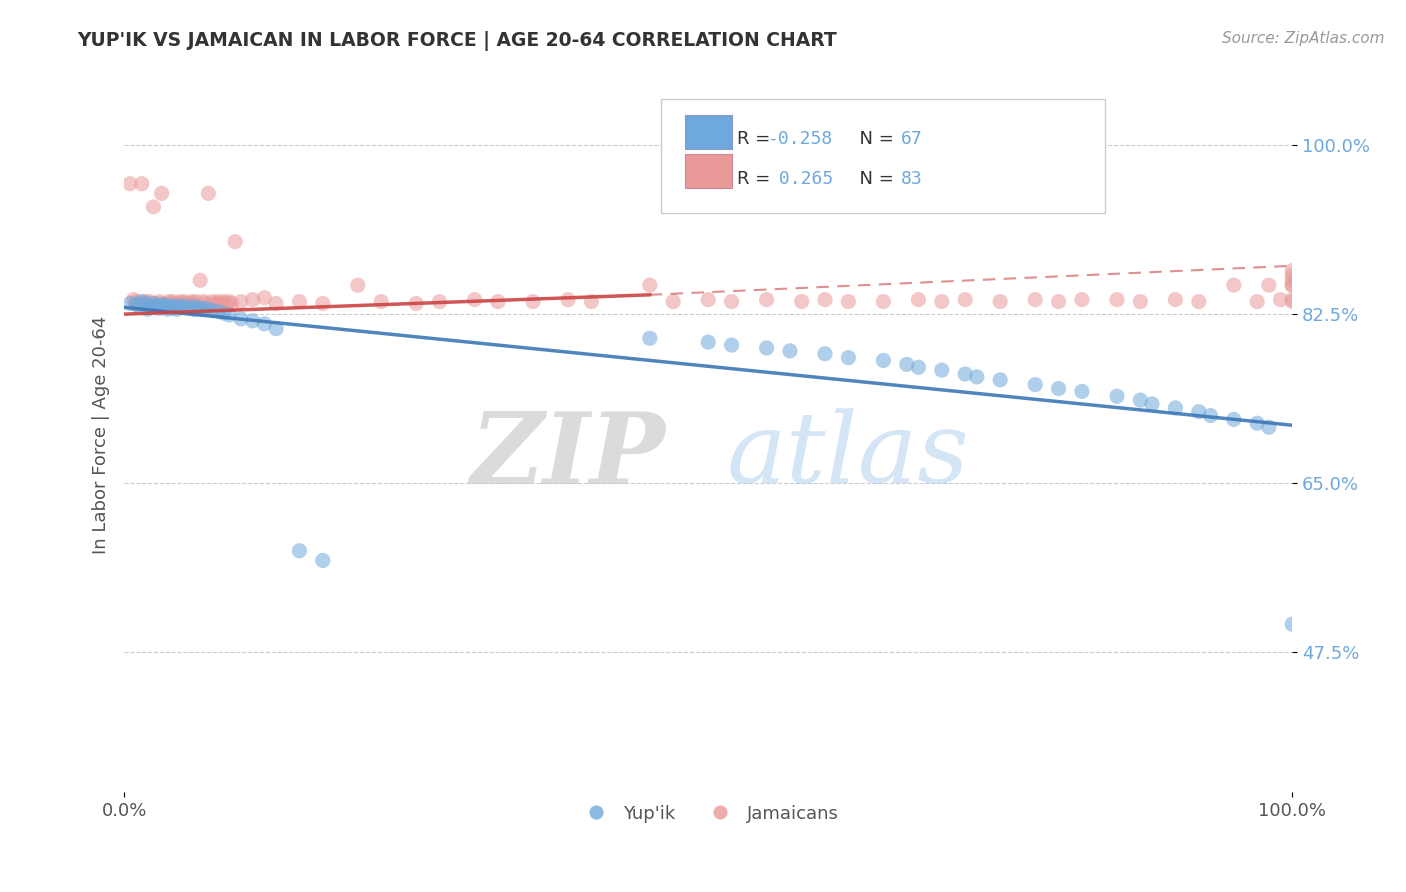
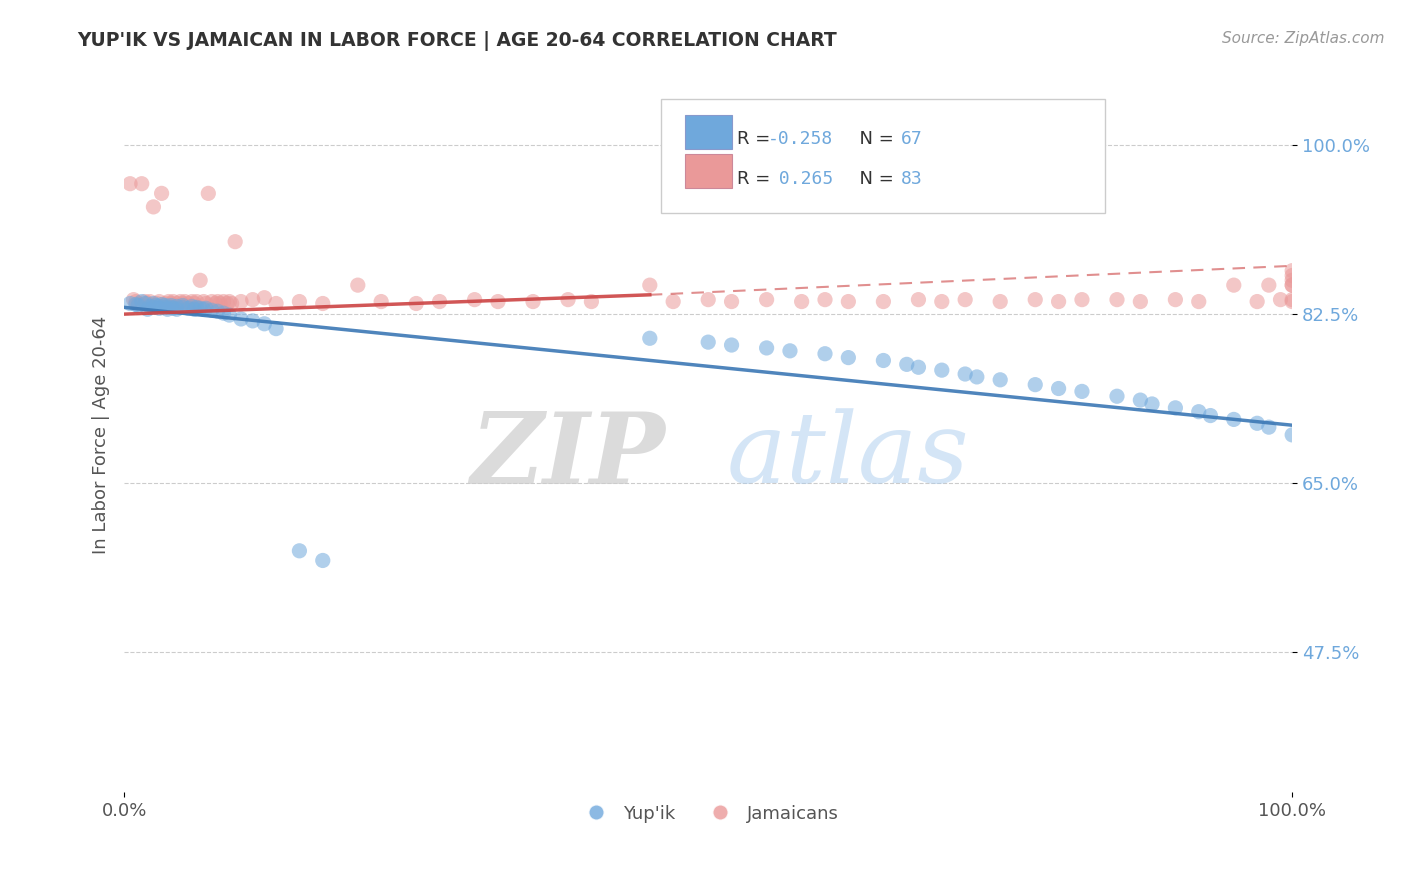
Yup'ik/100.0%: 50.4% -> 70.0%
